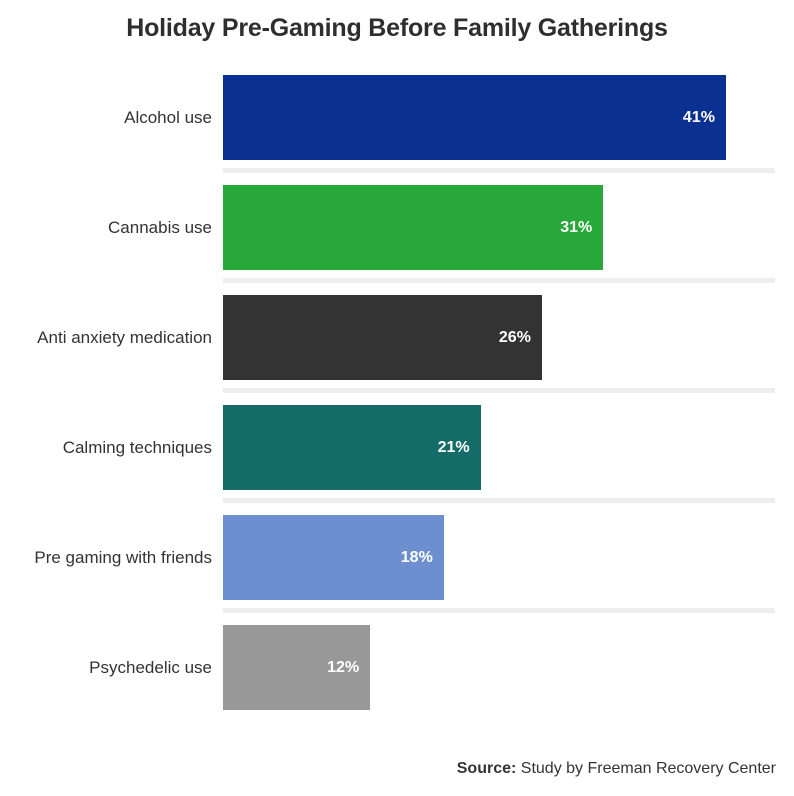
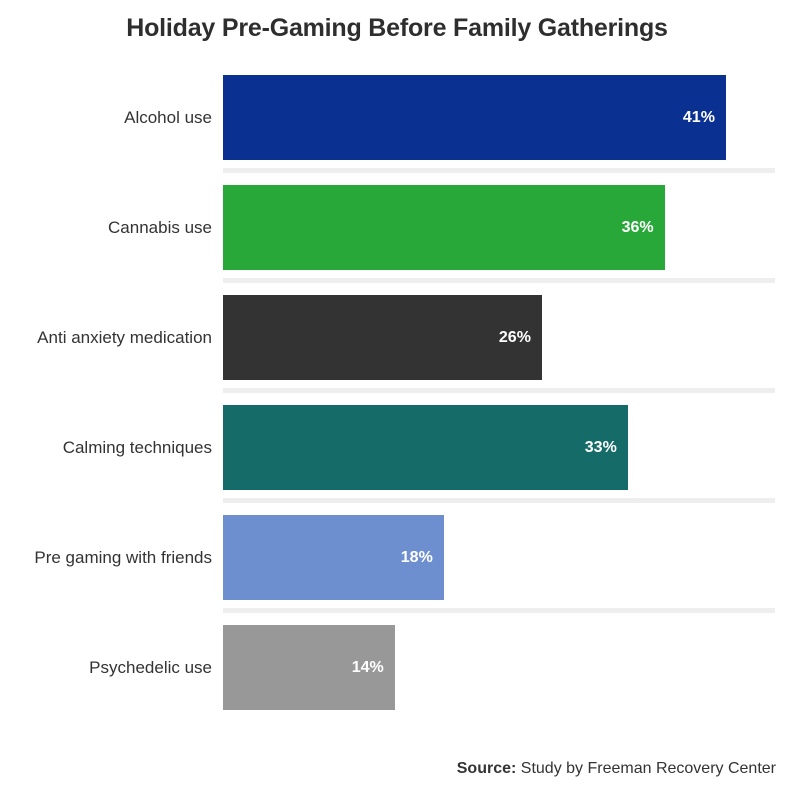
Cannabis use: 31% -> 36%
Calming techniques: 21% -> 33%
Psychedelic use: 12% -> 14%
